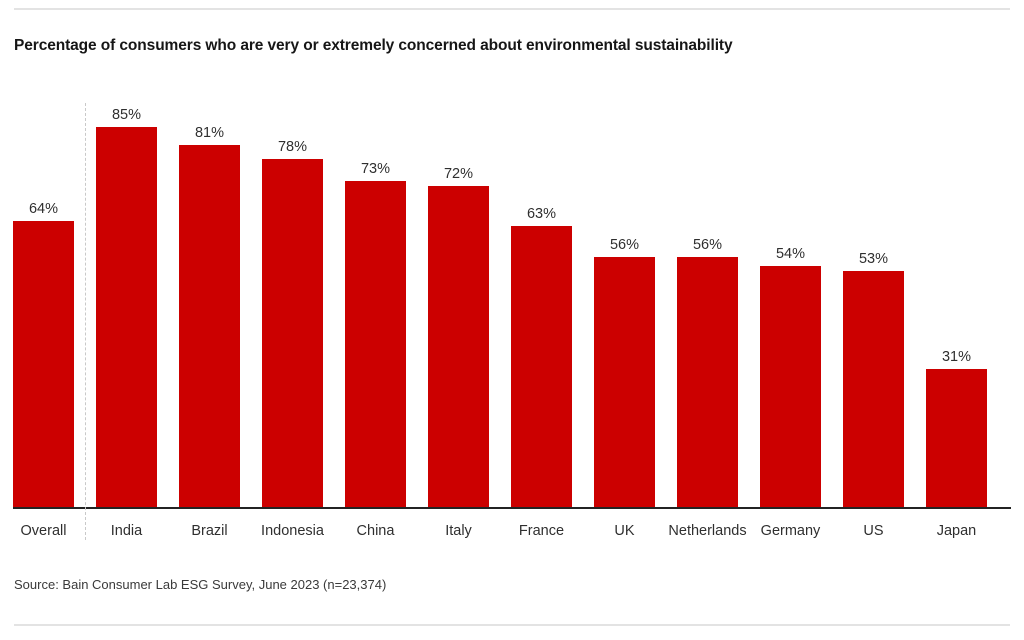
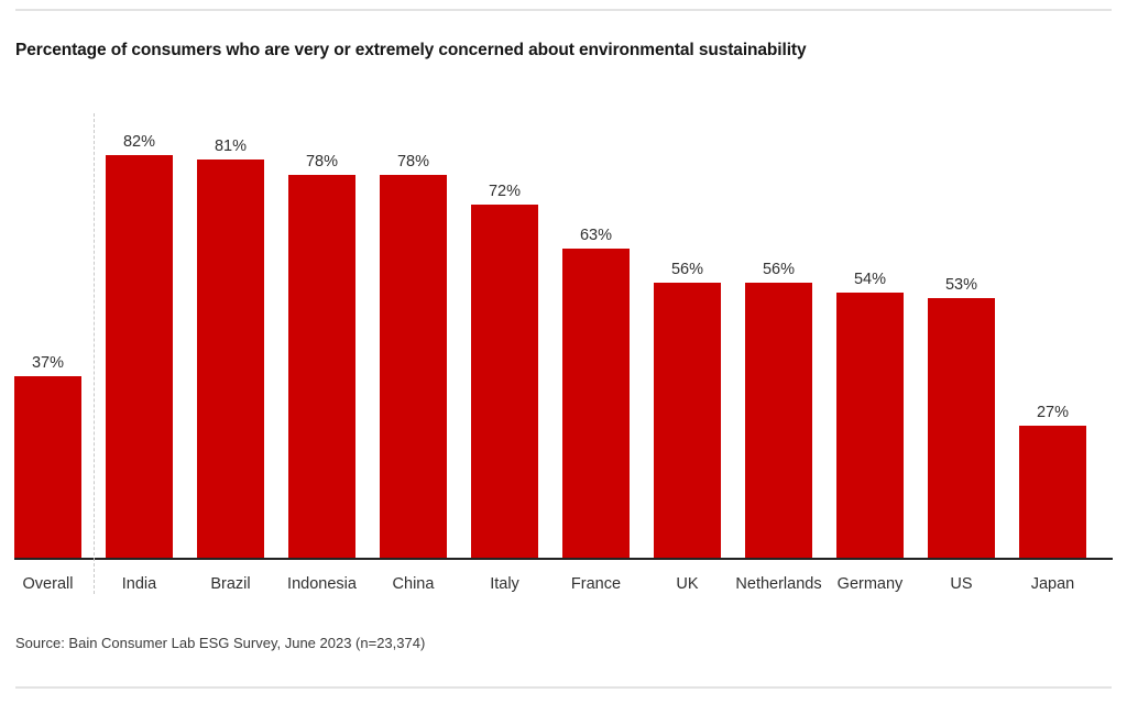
Overall: 64% -> 37%
India: 85% -> 82%
China: 73% -> 78%
Japan: 31% -> 27%
